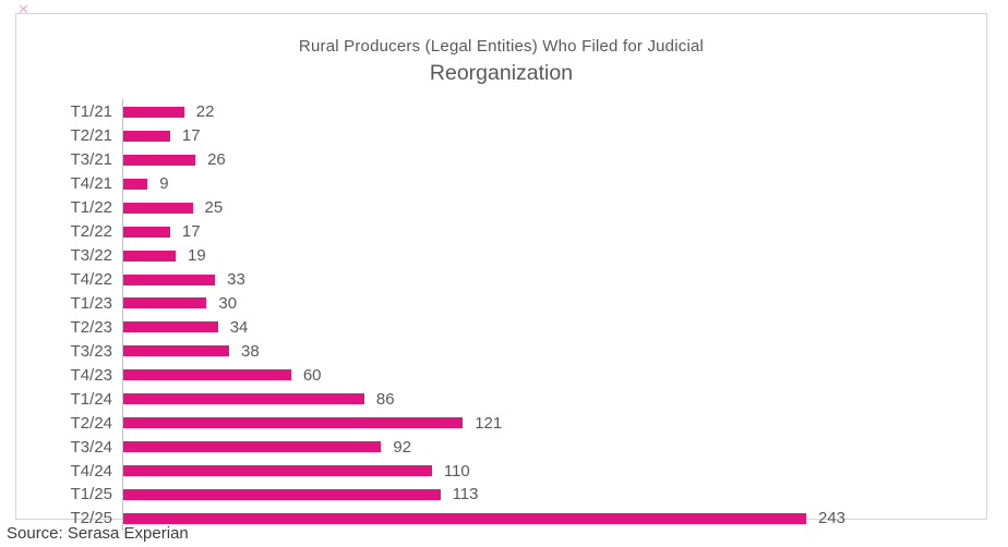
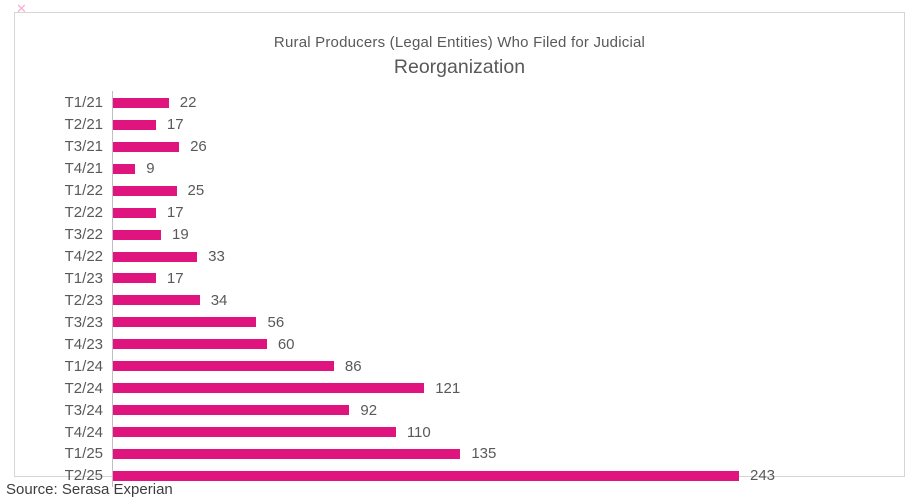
T1/23: 30 -> 17
T3/23: 38 -> 56
T1/25: 113 -> 135
